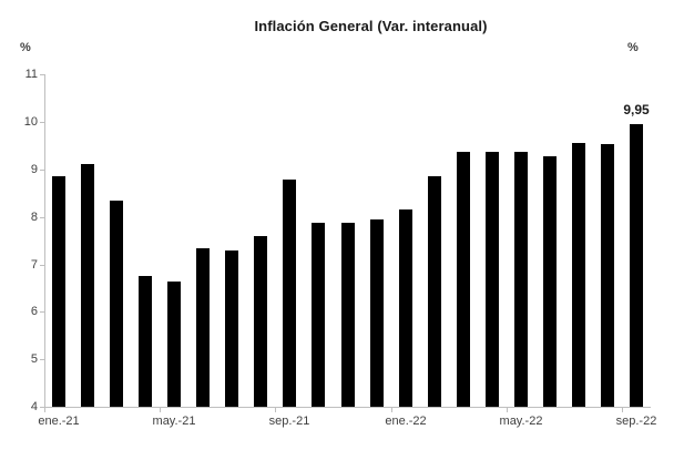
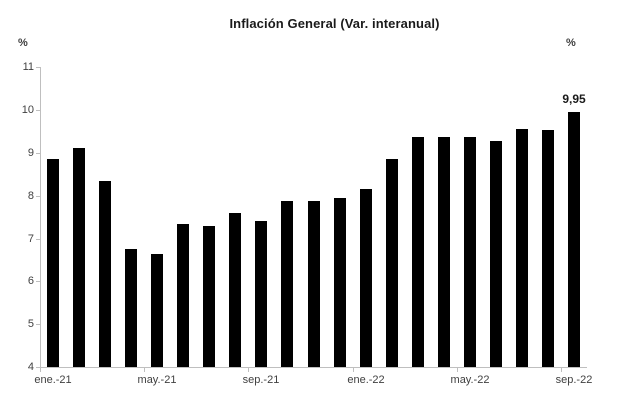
sep.-21: 8.8 -> 7.4
